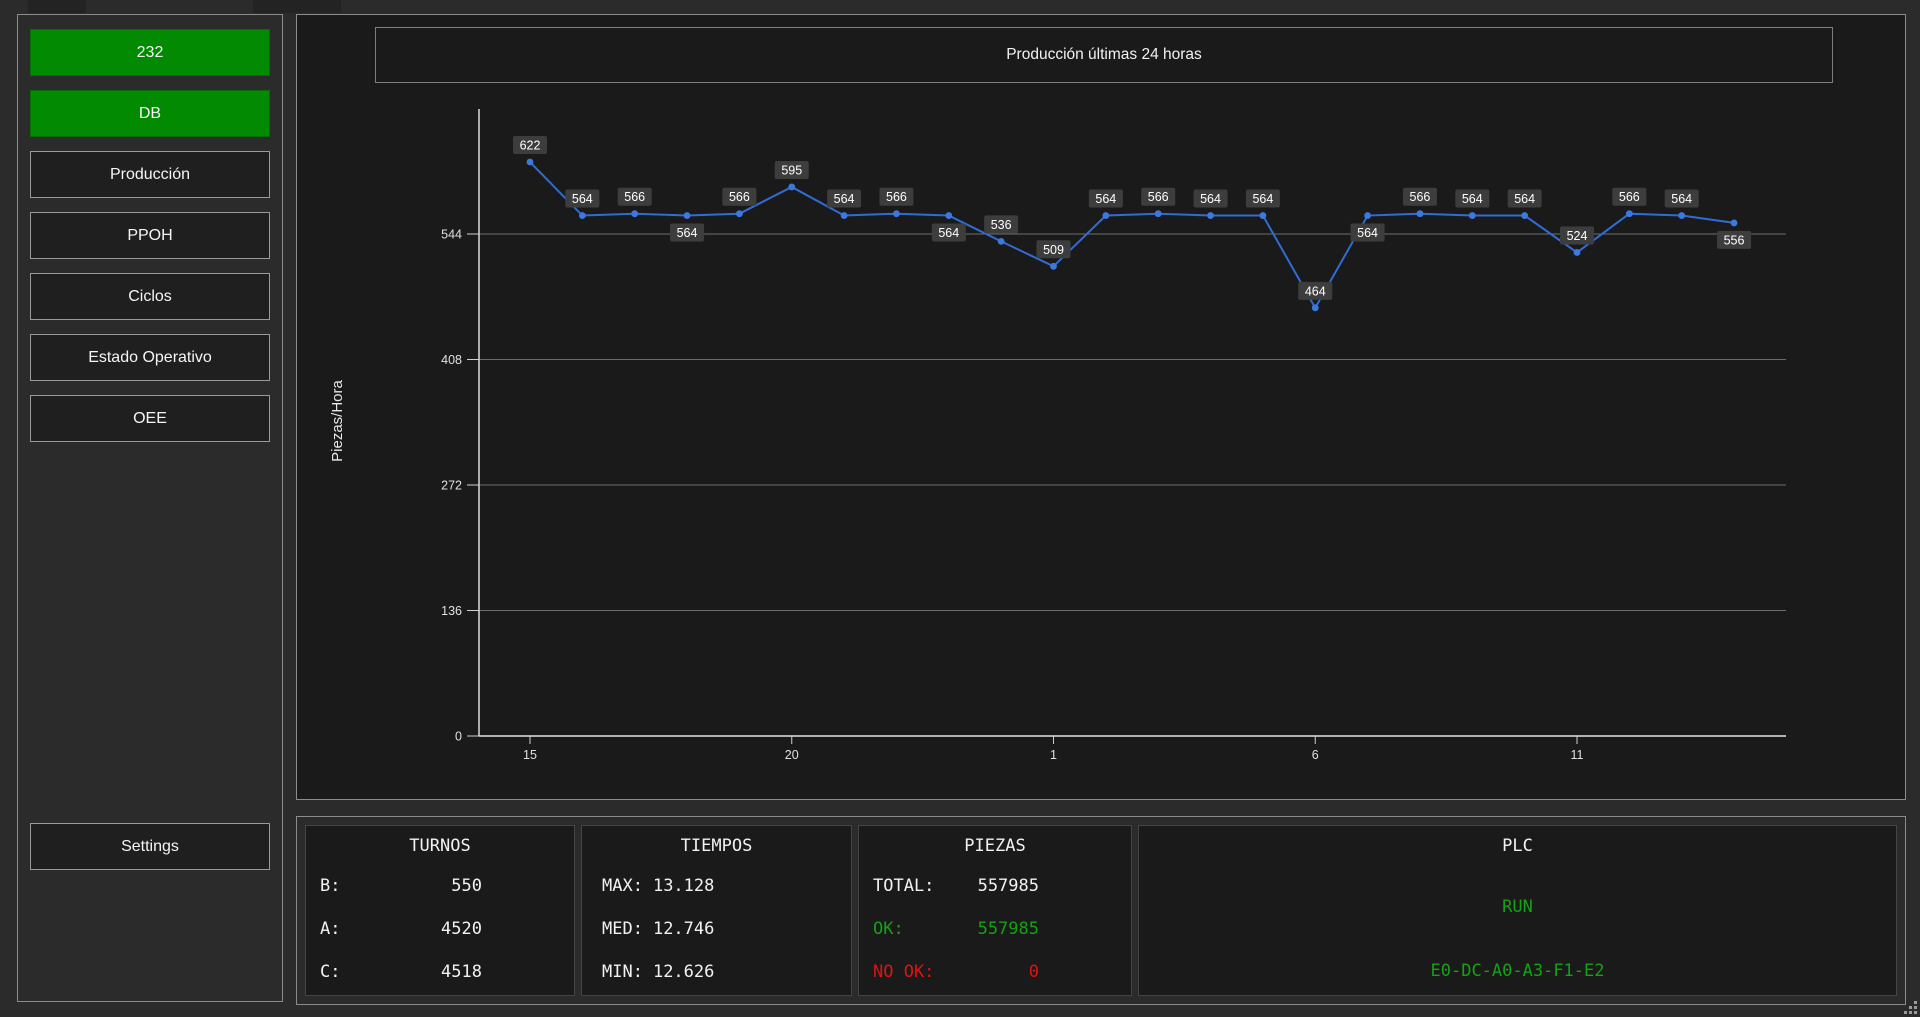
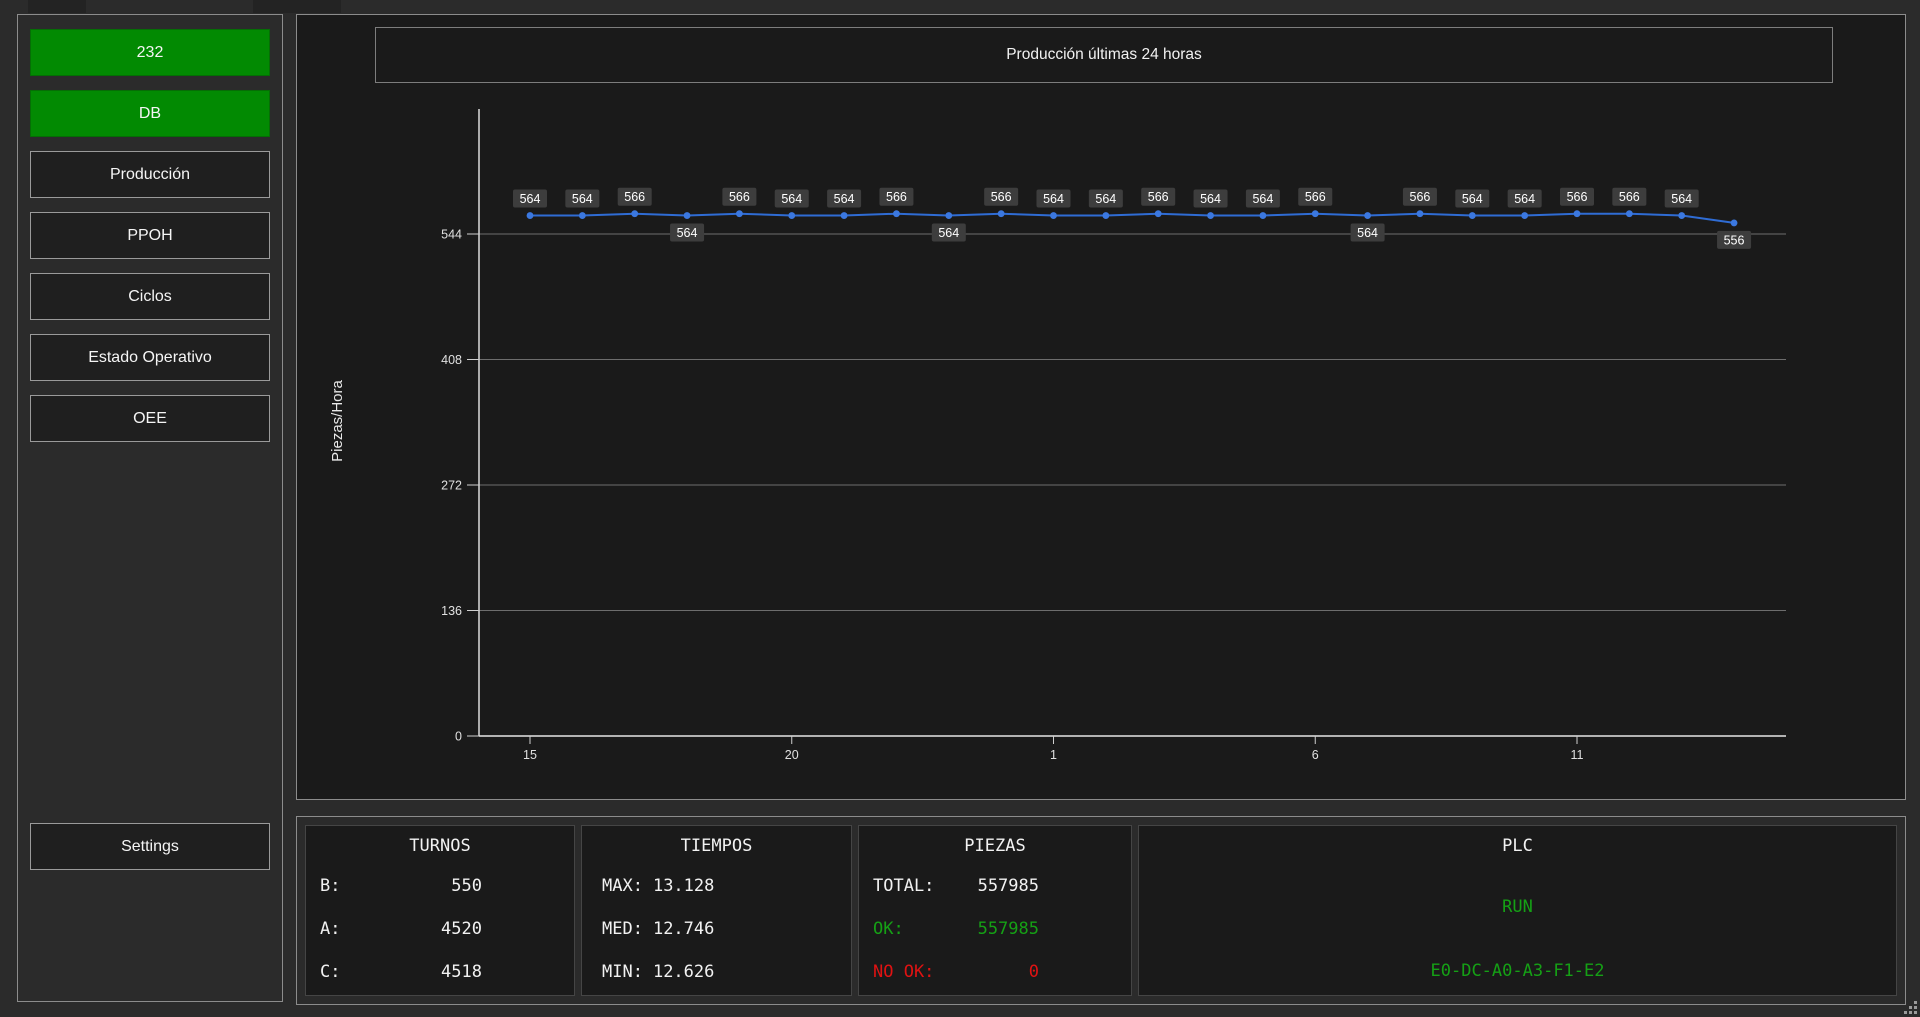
15: 622 -> 564
20: 595 -> 564
0: 536 -> 566
1: 509 -> 564
6: 464 -> 566
11: 524 -> 566
